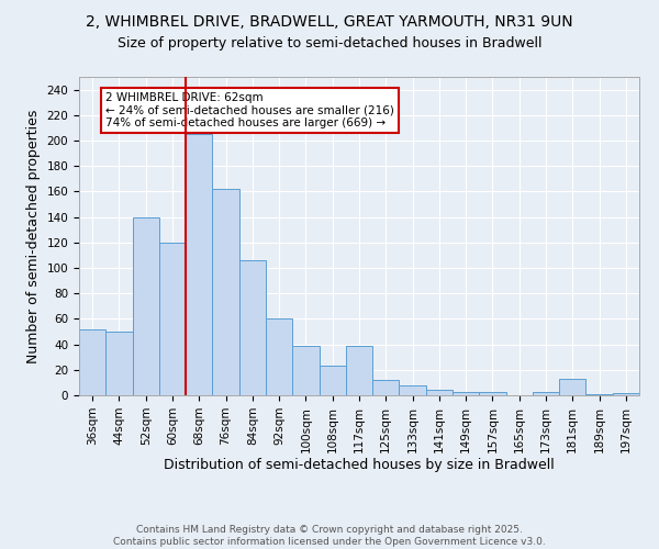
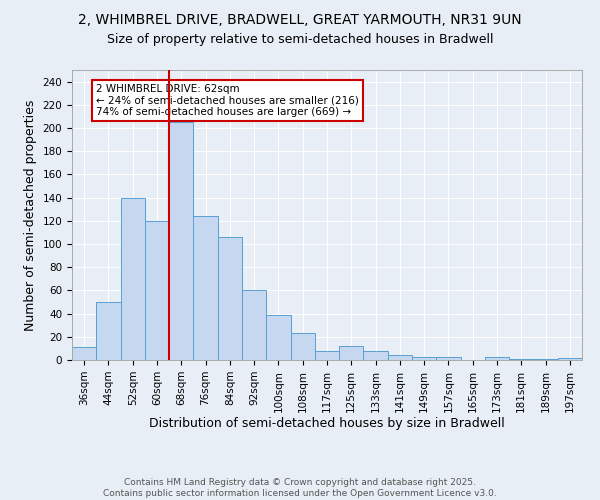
36sqm: 52 -> 11
76sqm: 162 -> 124
117sqm: 39 -> 8
181sqm: 13 -> 1
